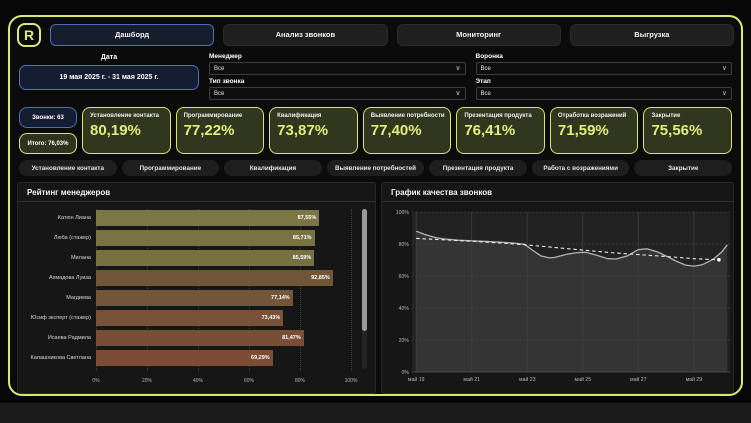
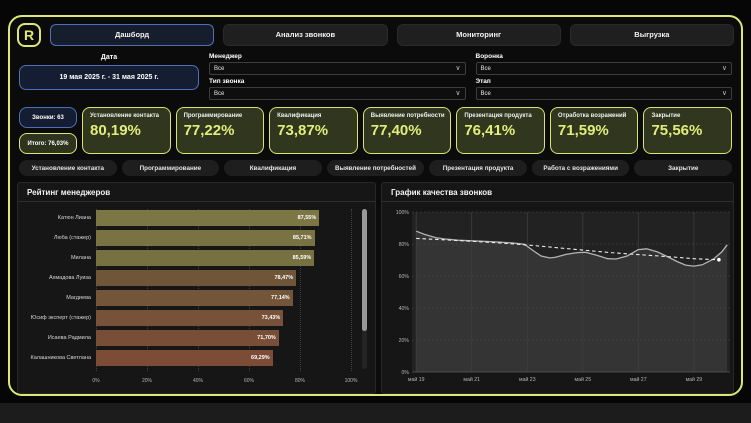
Рейтинг менеджеров/Ахмадова Луиза: 92,85% -> 78,47%
Рейтинг менеджеров/Исаева Радмила: 81,47% -> 71,70%
